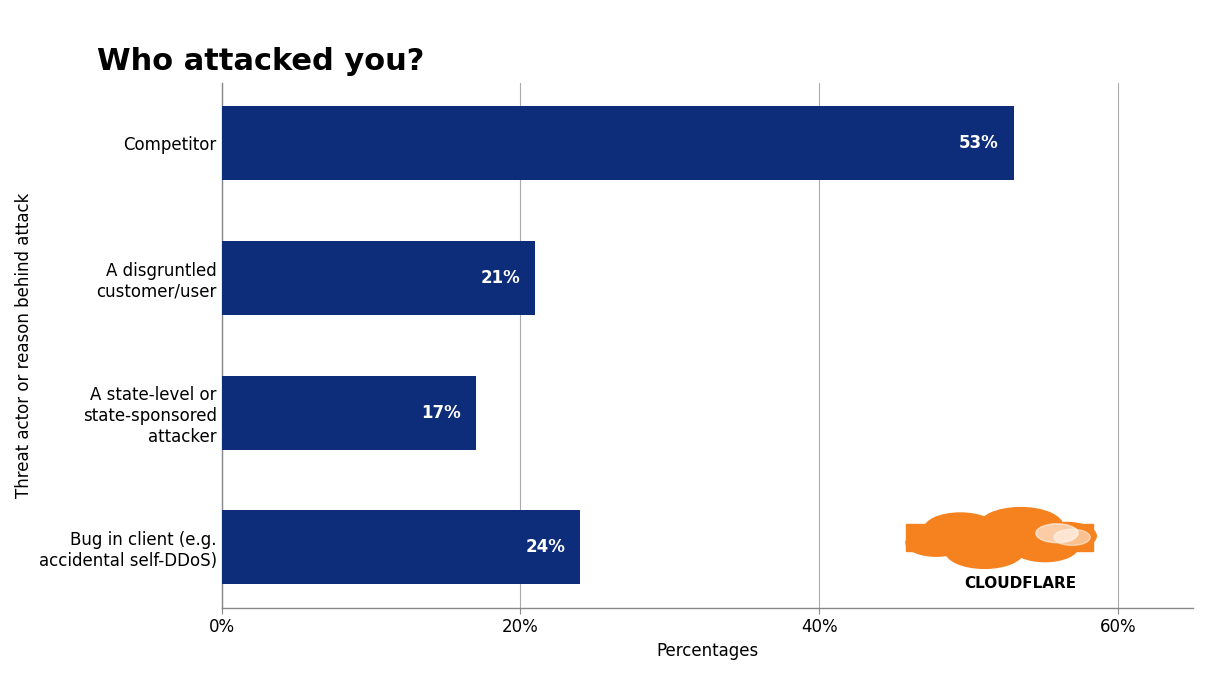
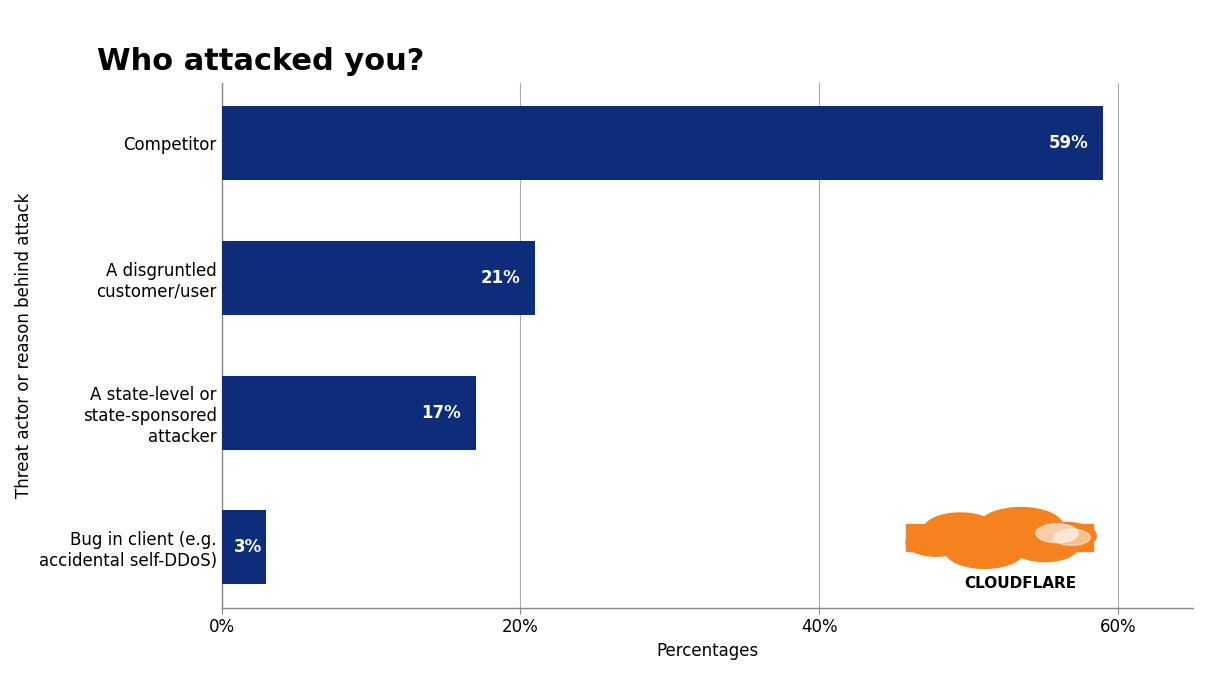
Competitor: 53% -> 59%
Bug in client (e.g. accidental self-DDoS): 24% -> 3%
